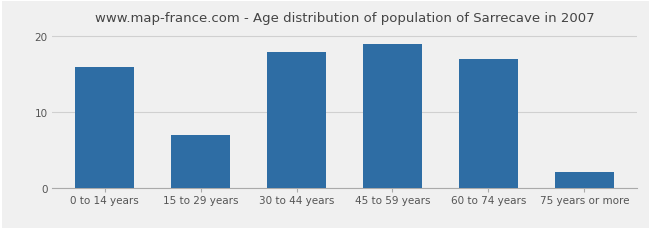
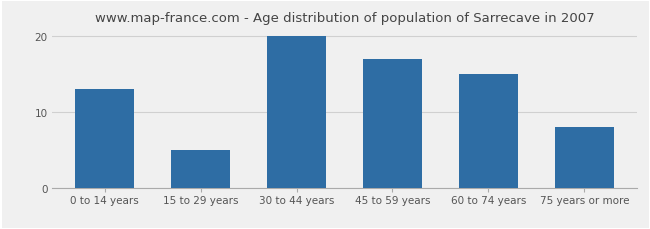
0 to 14 years: 16 -> 13
15 to 29 years: 7 -> 5
30 to 44 years: 18 -> 20
45 to 59 years: 19 -> 17
60 to 74 years: 17 -> 15
75 years or more: 2 -> 8
